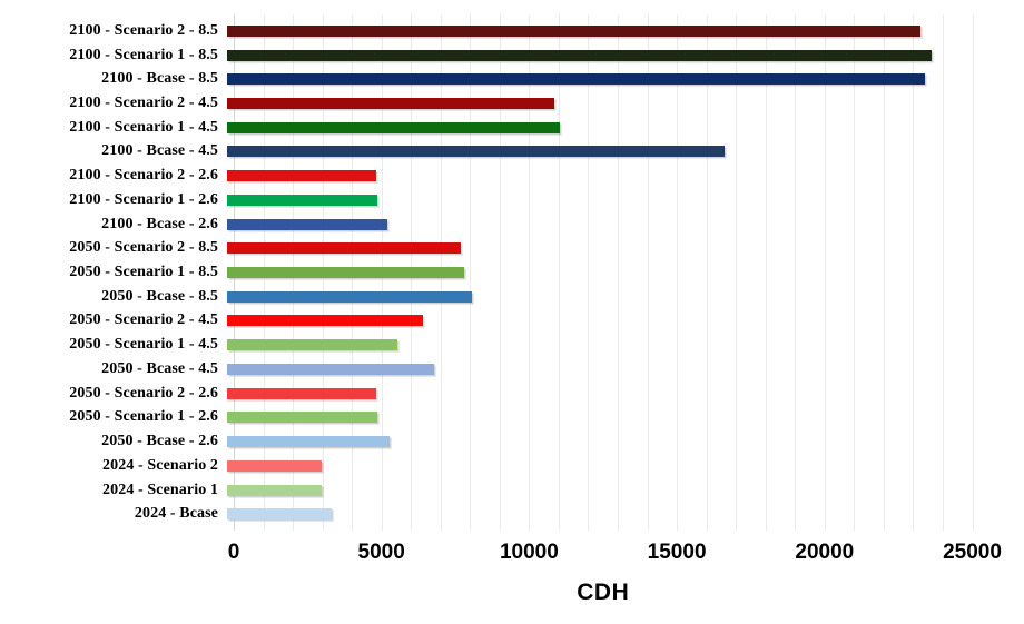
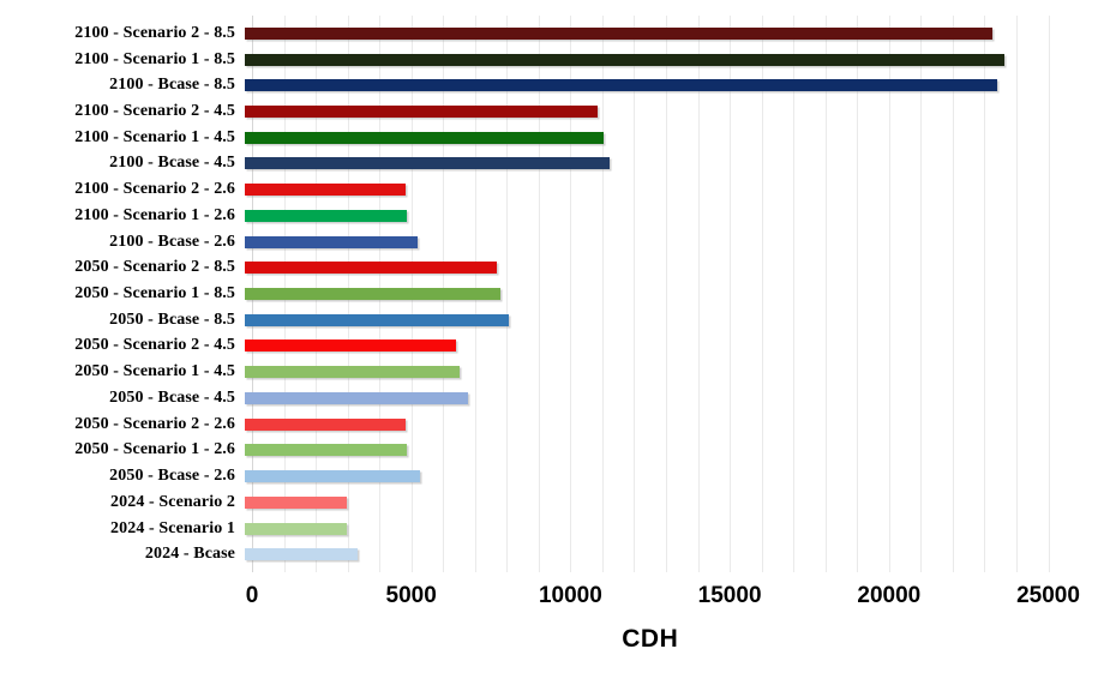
2100 - Bcase - 4.5: 16700 -> 11400
2050 - Scenario 1 - 4.5: 5700 -> 6700
